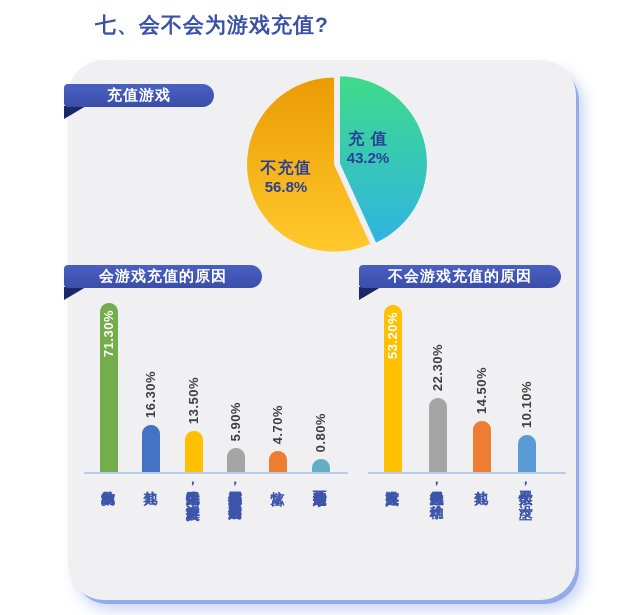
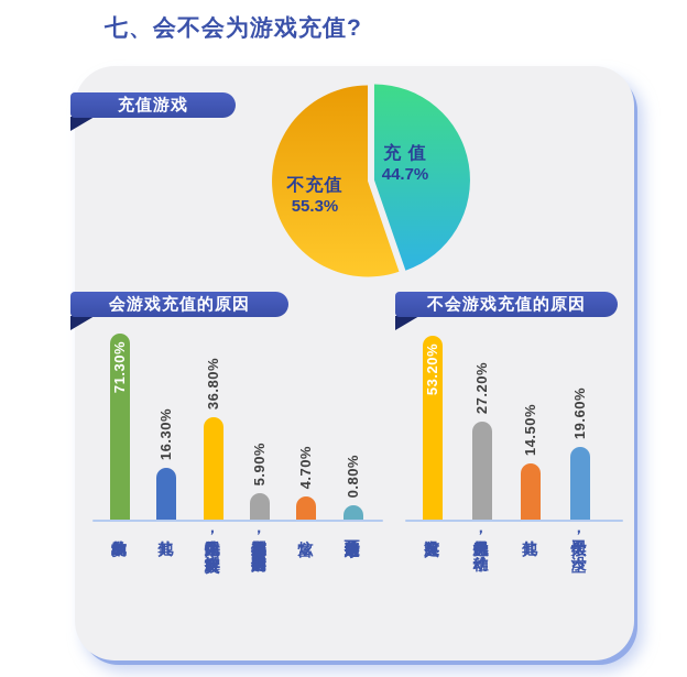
充值游戏/充 值: 43.2% -> 44.7%
充值游戏/不充值: 56.8% -> 55.3%
会游戏充值的原因/生活中无人陪伴，排解寂寞: 13.50% -> 36.80%
不会游戏充值的原因/觉得愚蠢，幼稚: 22.30% -> 27.20%
不会游戏充值的原因/学习太忙，没空: 10.10% -> 19.60%
